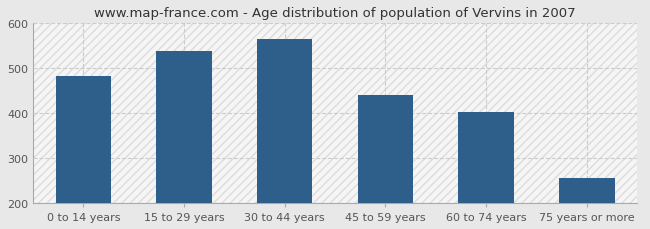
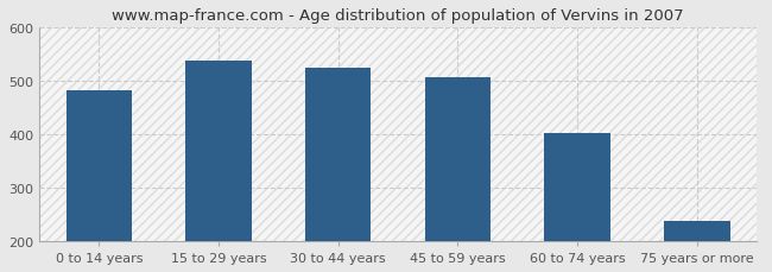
30 to 44 years: 565 -> 525
45 to 59 years: 440 -> 506
75 years or more: 255 -> 238
